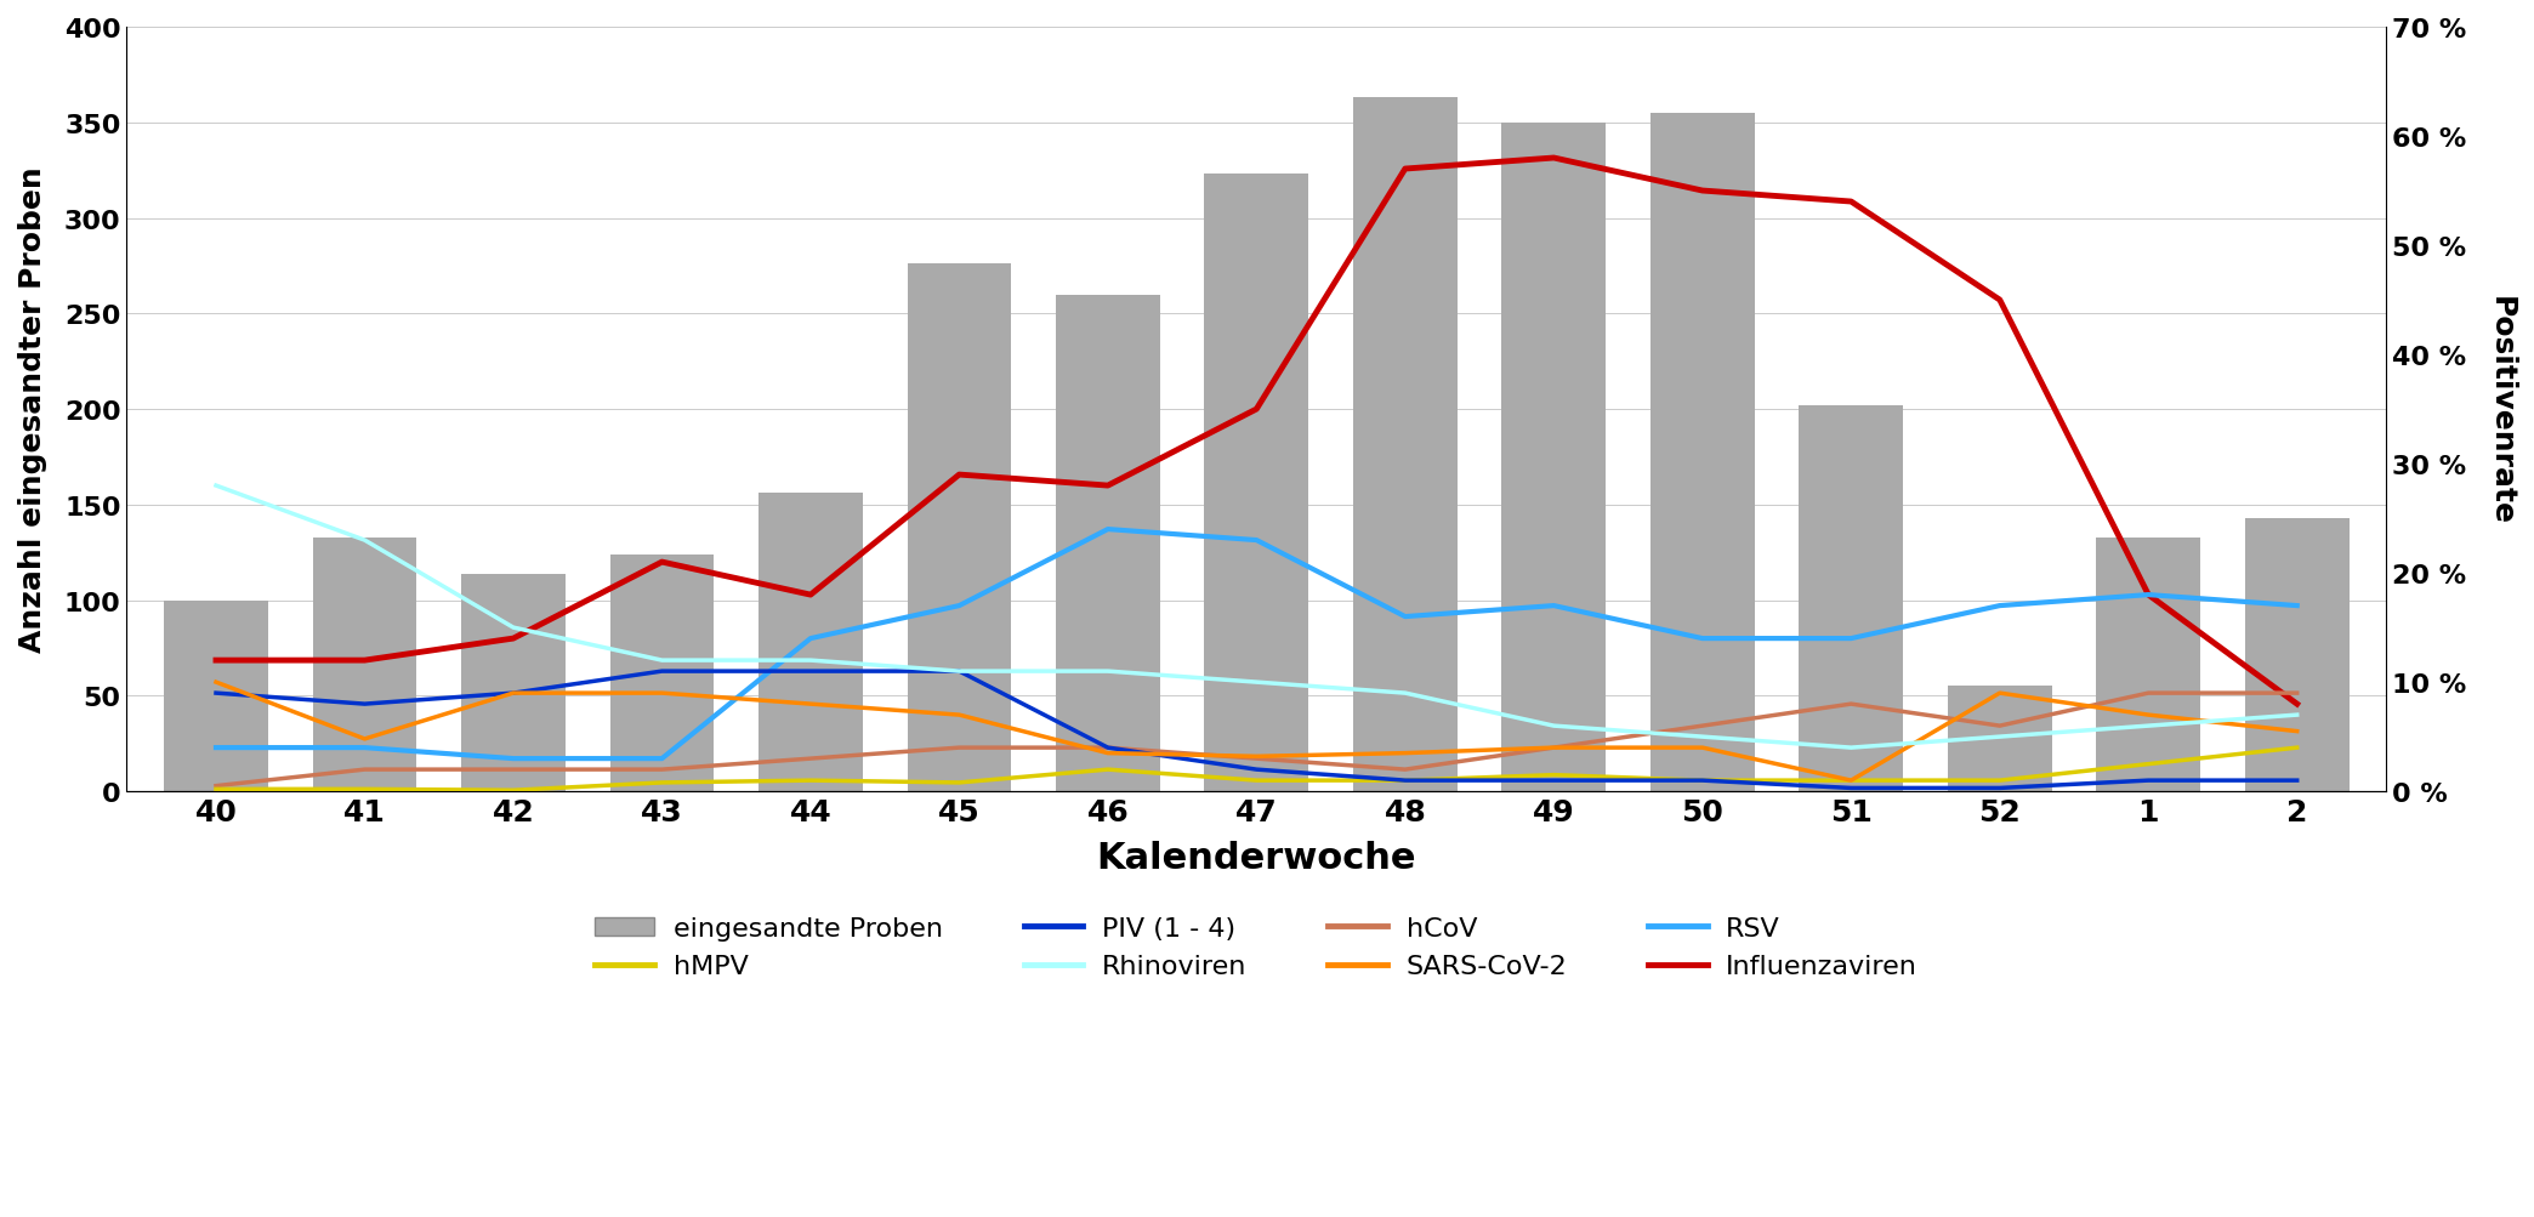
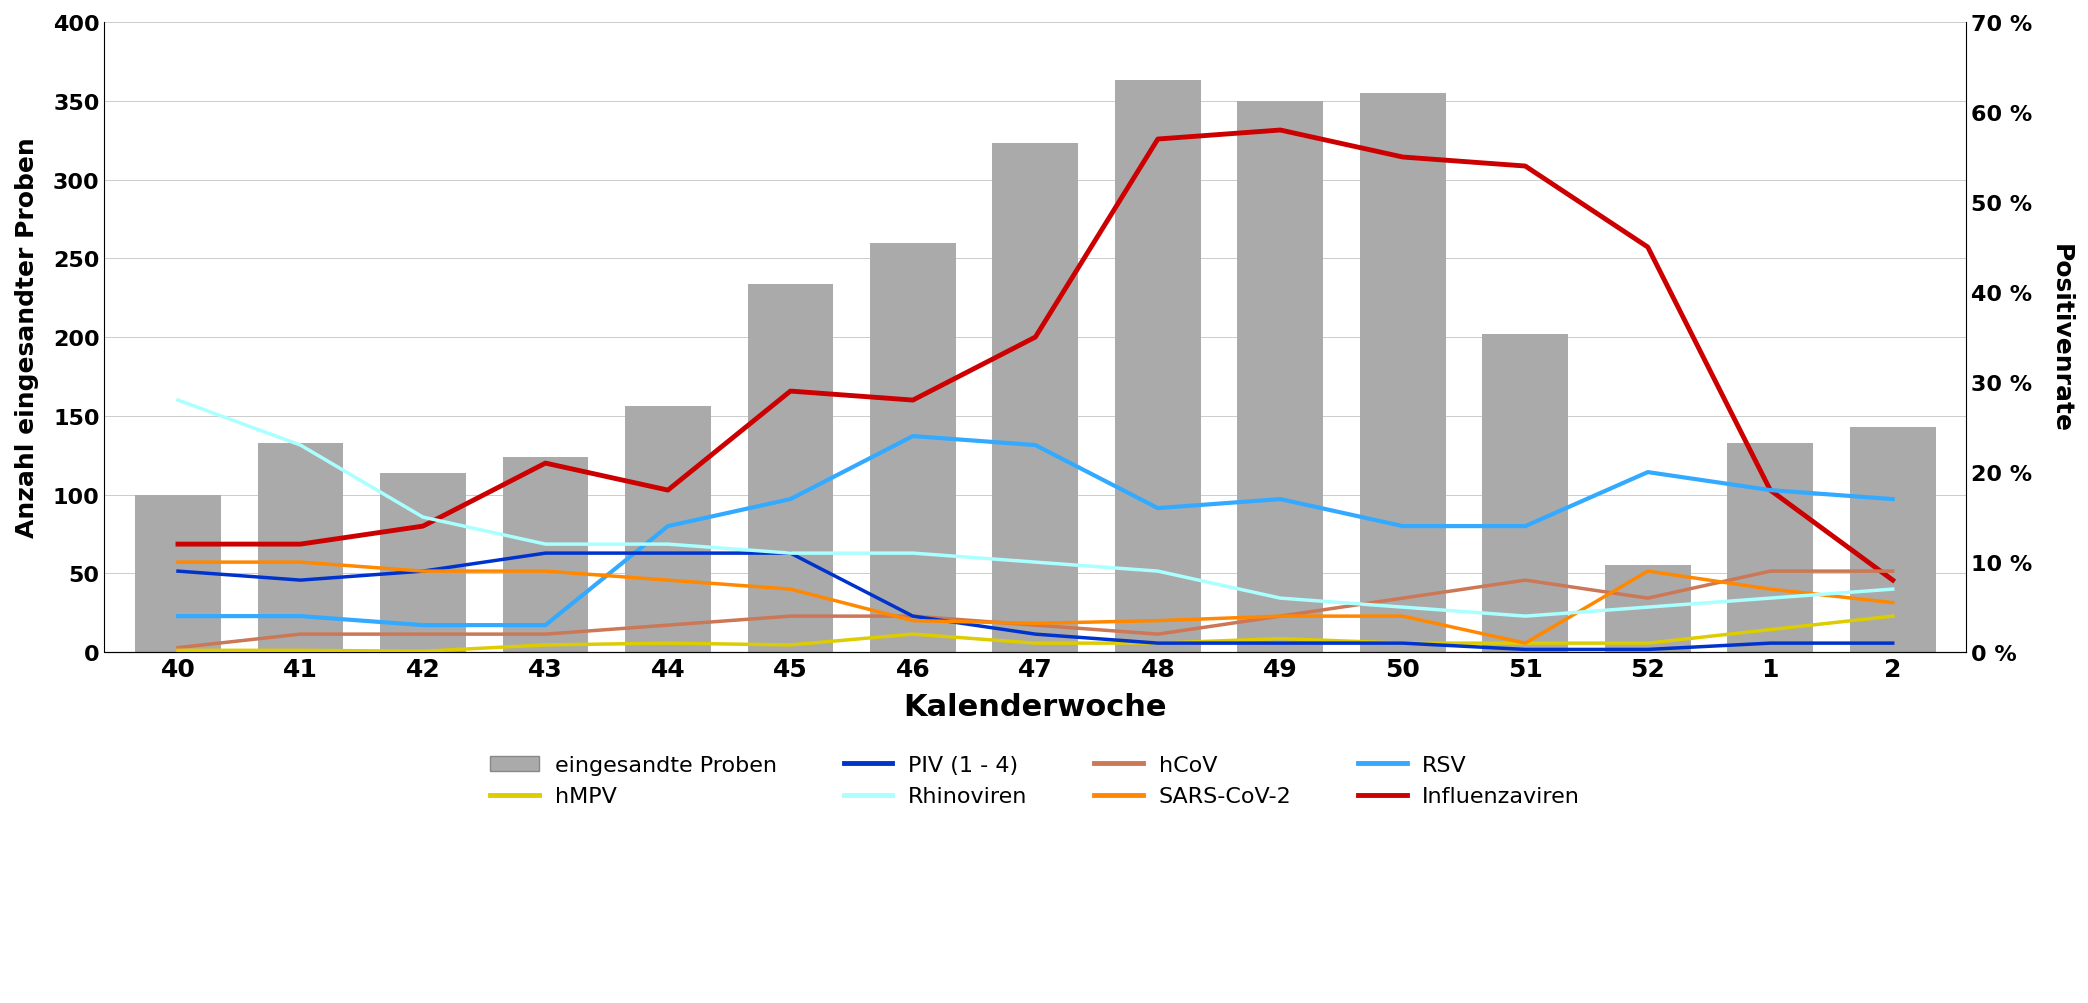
SARS-CoV-2/41: 4.8 % -> 10.0 %
eingesandte Proben/45: 276 -> 234
RSV/52: 17 % -> 20 %
